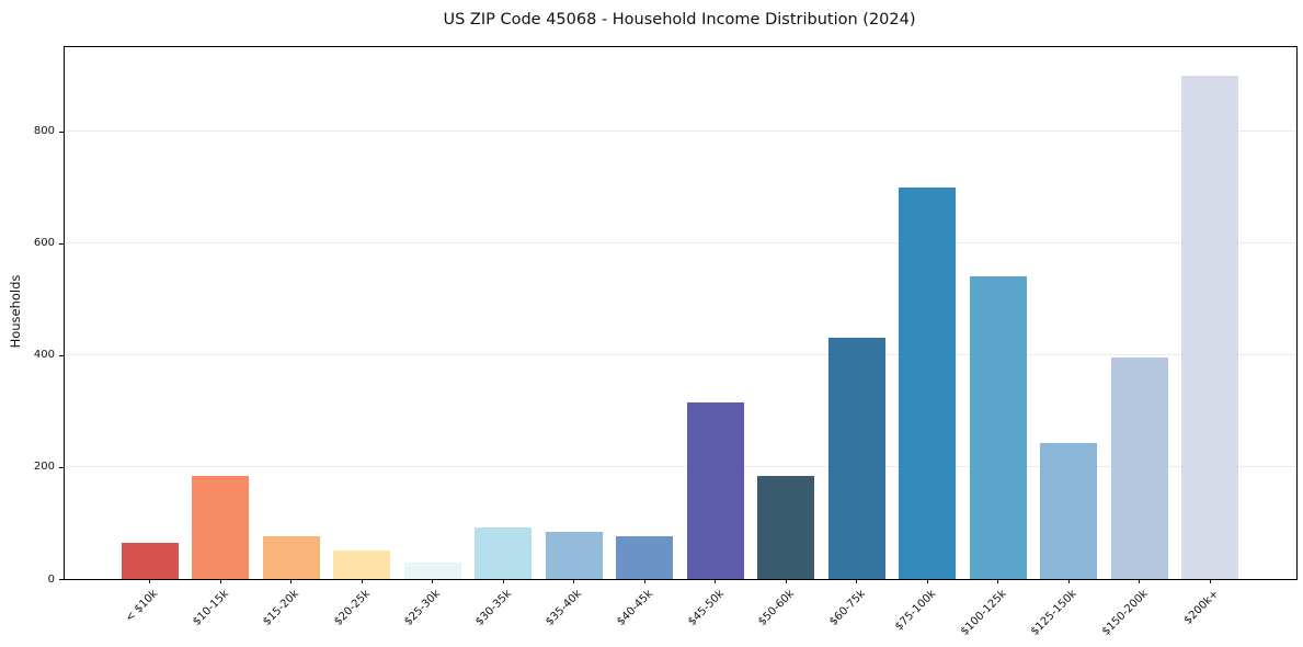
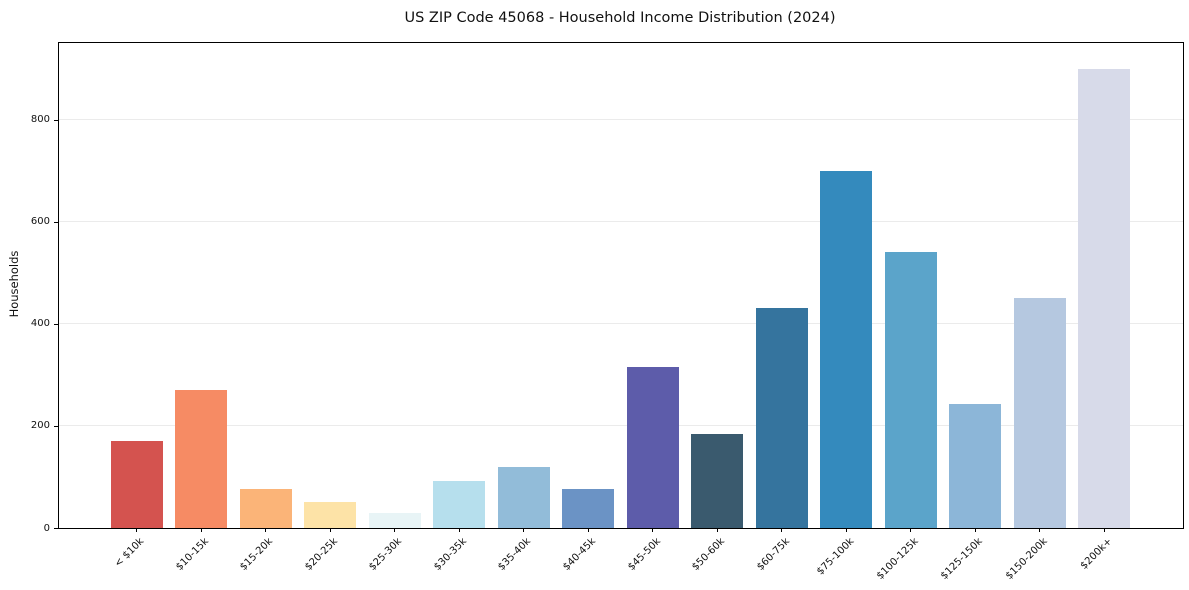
< $10k: 60 -> 170
$10-15k: 180 -> 270
$35-40k: 80 -> 120
$150-200k: 400 -> 450
